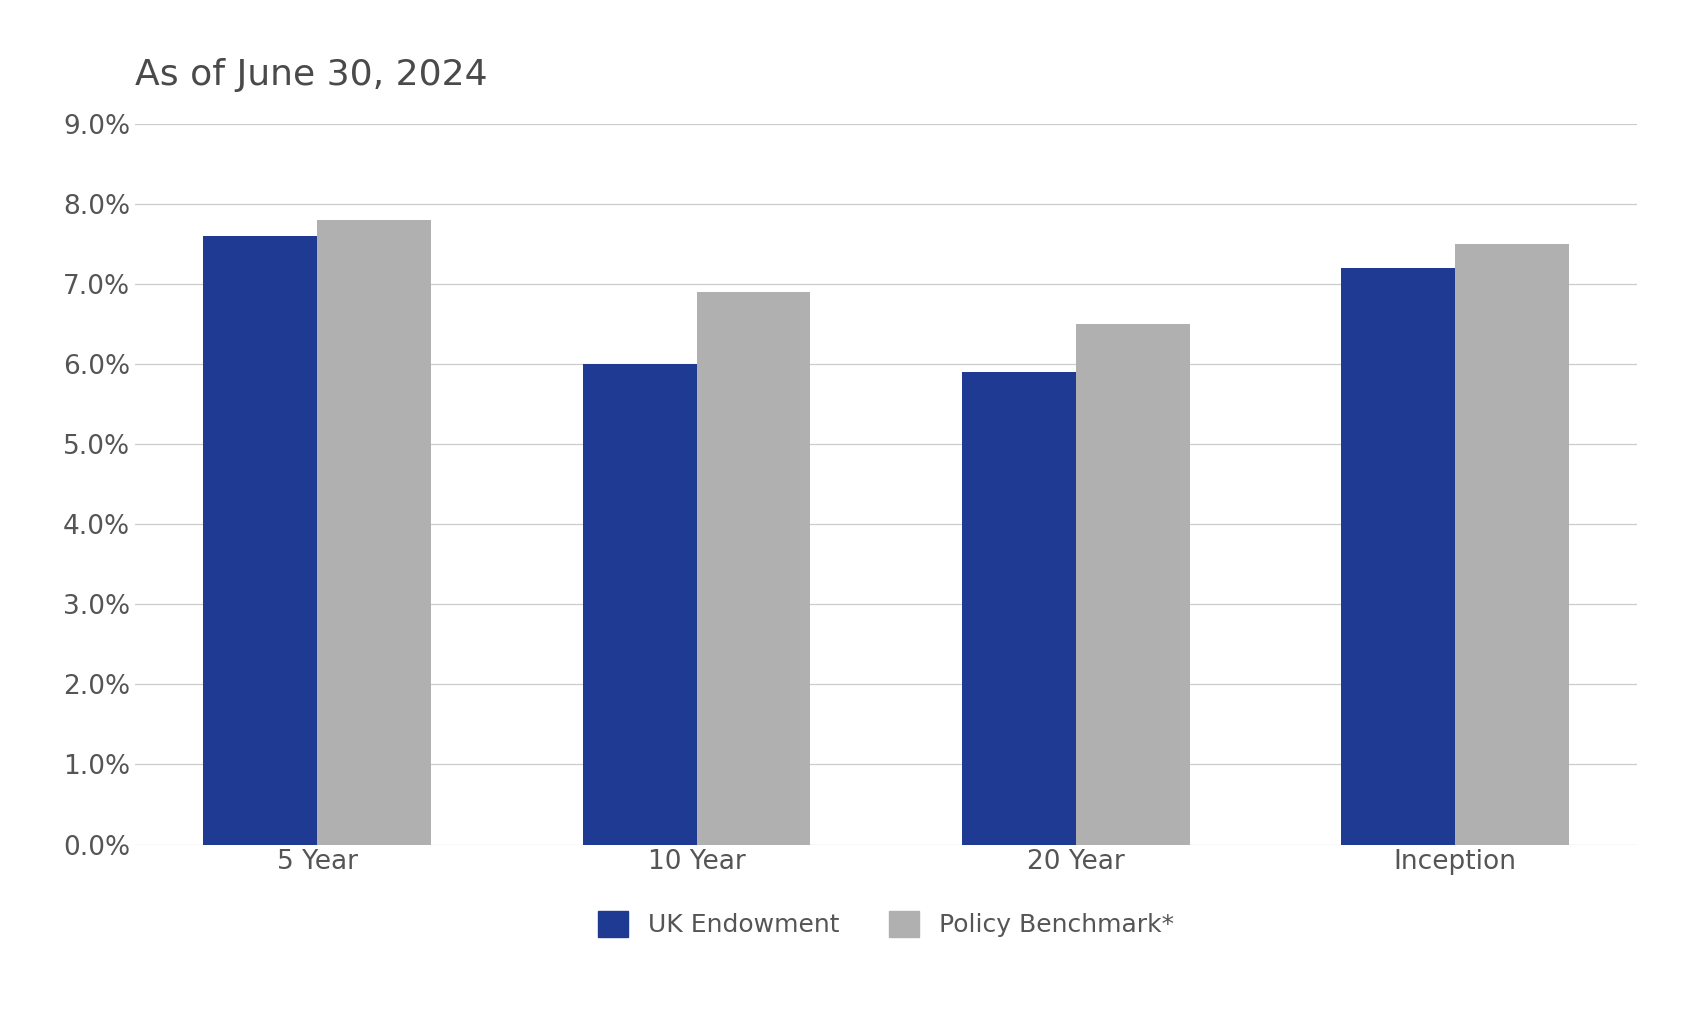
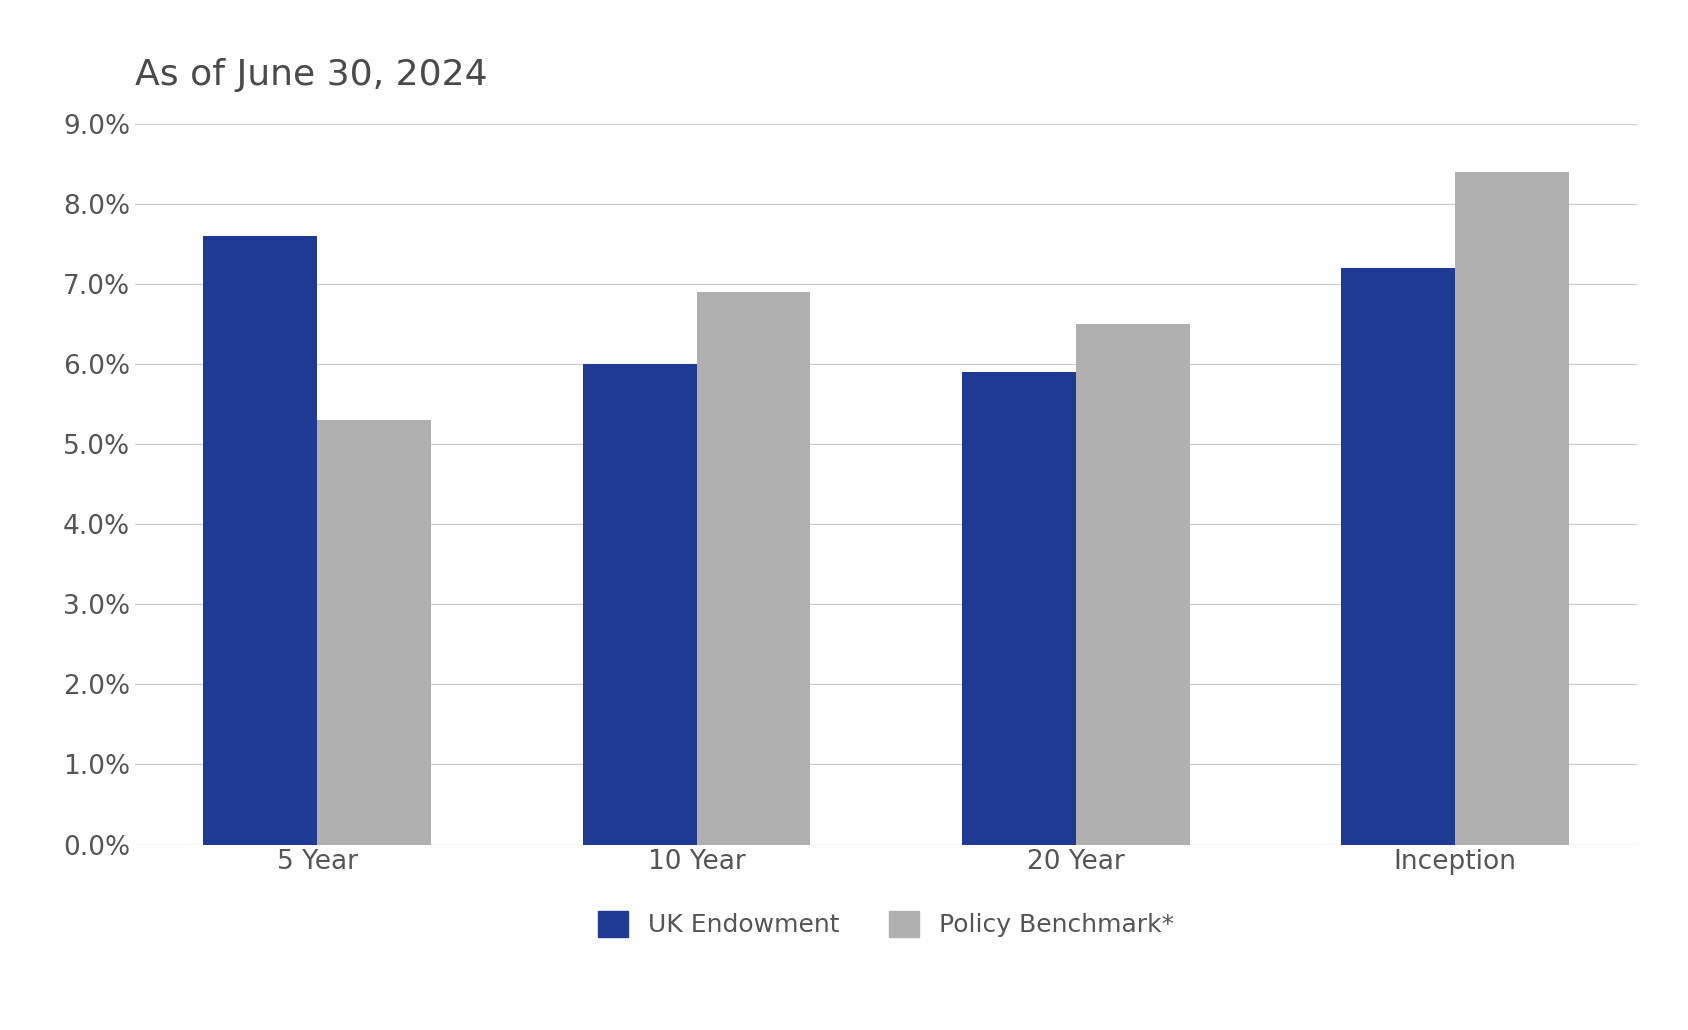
Policy Benchmark*/5 Year: 7.8% -> 5.3%
Policy Benchmark*/Inception: 7.5% -> 8.4%
